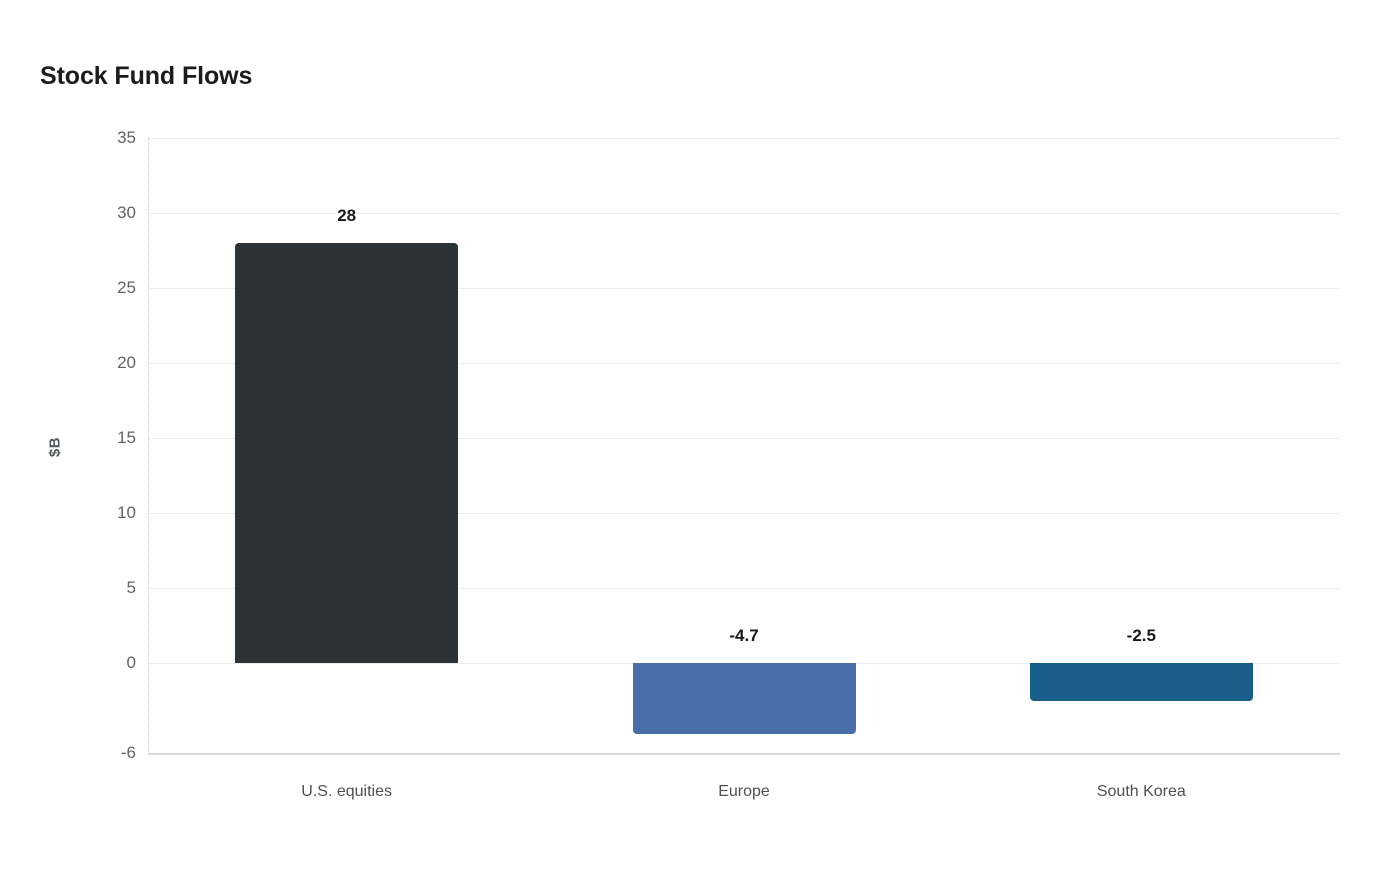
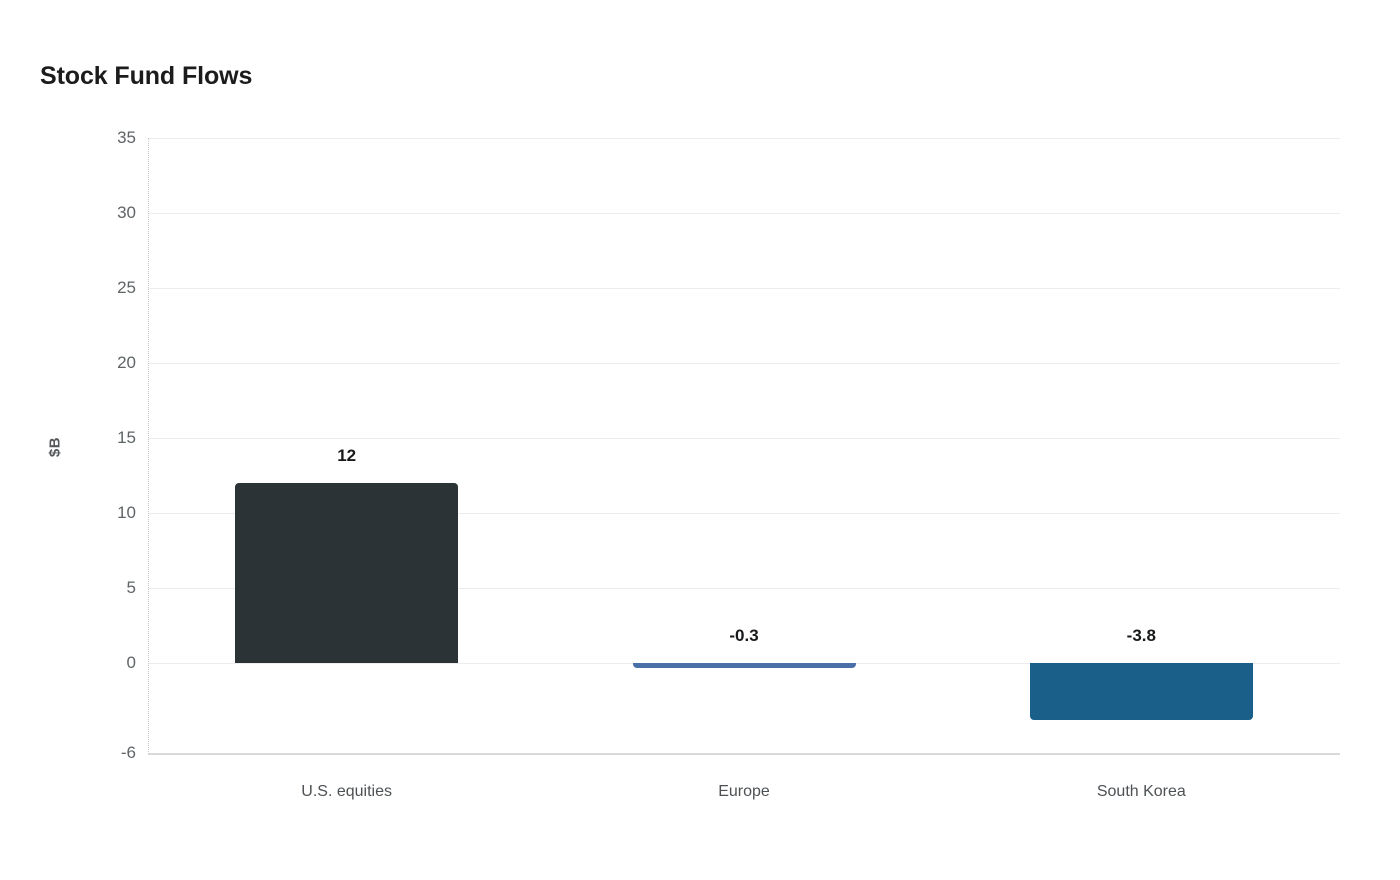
U.S. equities: 28 -> 12
Europe: -4.7 -> -0.3
South Korea: -2.5 -> -3.8
